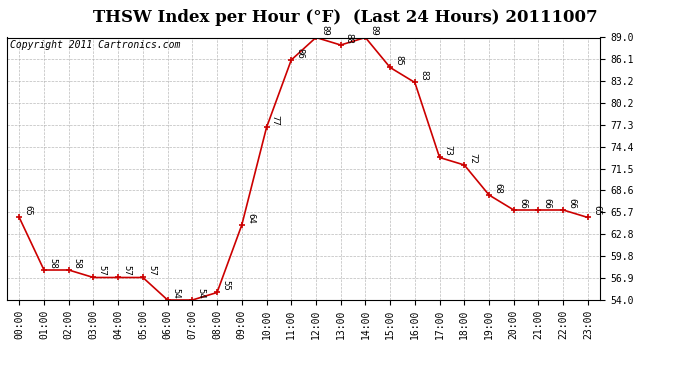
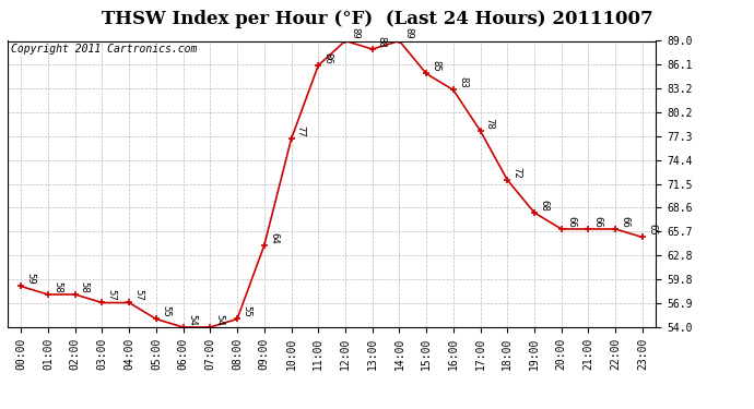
00:00: 65 -> 59
05:00: 57 -> 55
17:00: 73 -> 78
